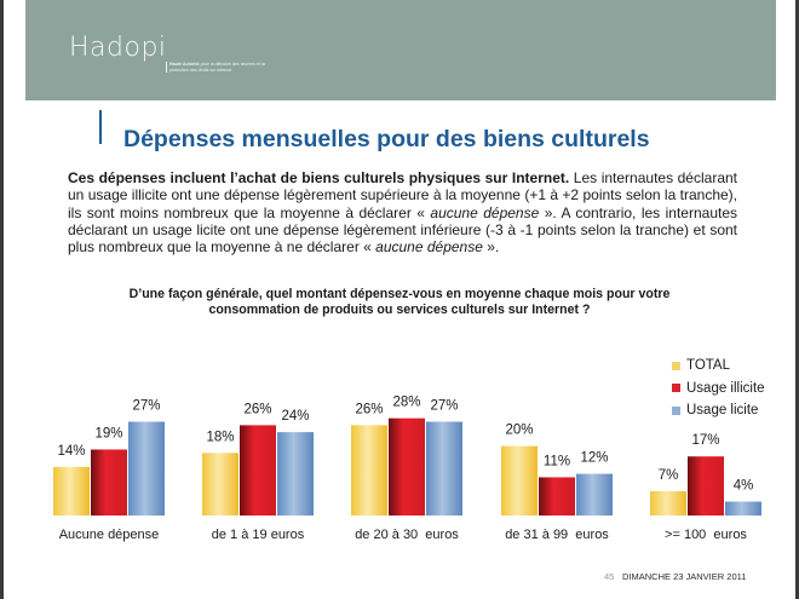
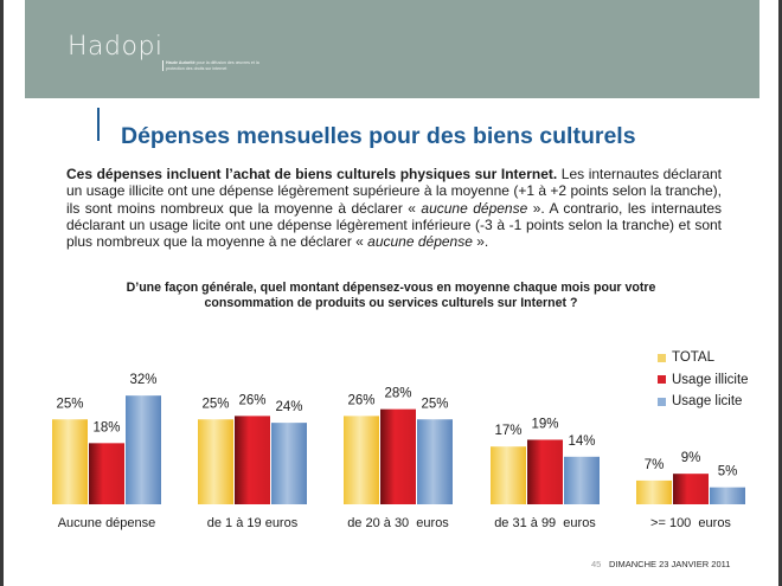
TOTAL/Aucune dépense: 14% -> 25%
Usage illicite/Aucune dépense: 19% -> 18%
Usage licite/Aucune dépense: 27% -> 32%
TOTAL/de 1 à 19 euros: 18% -> 25%
Usage licite/de 20 à 30 euros: 27% -> 25%
TOTAL/de 31 à 99 euros: 20% -> 17%
Usage illicite/de 31 à 99 euros: 11% -> 19%
Usage licite/de 31 à 99 euros: 12% -> 14%
Usage illicite/>= 100 euros: 17% -> 9%
Usage licite/>= 100 euros: 4% -> 5%
